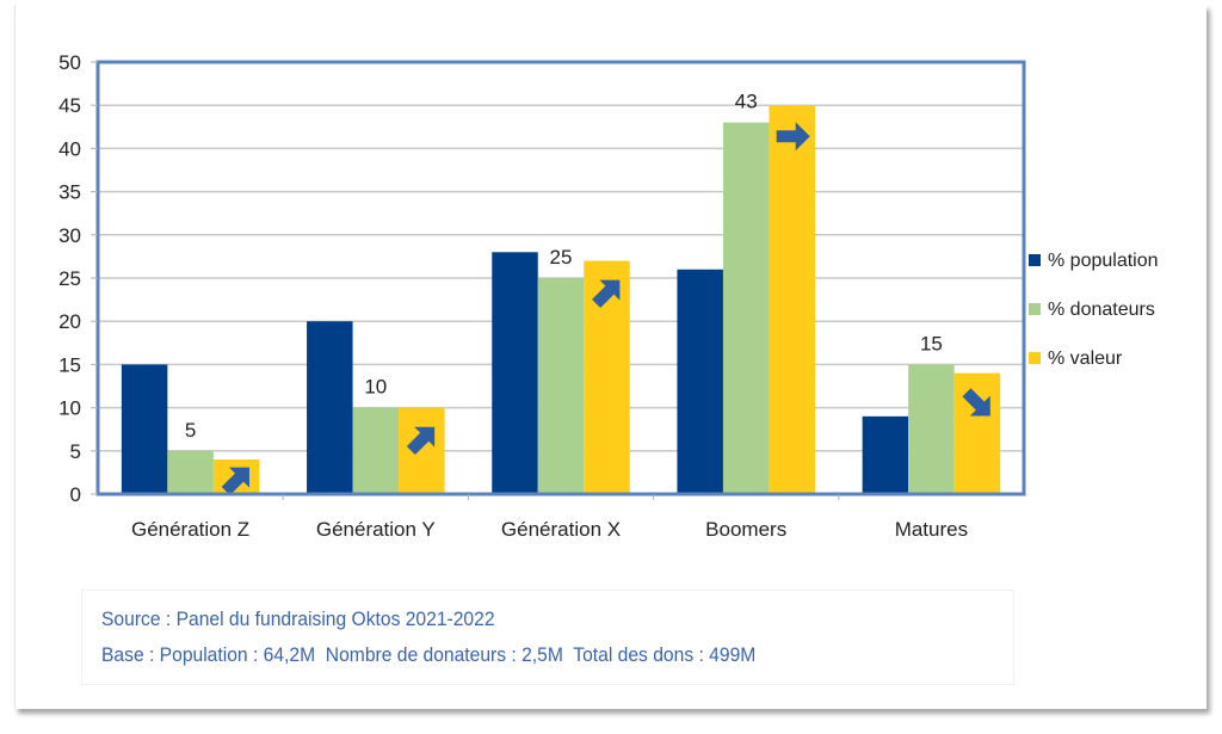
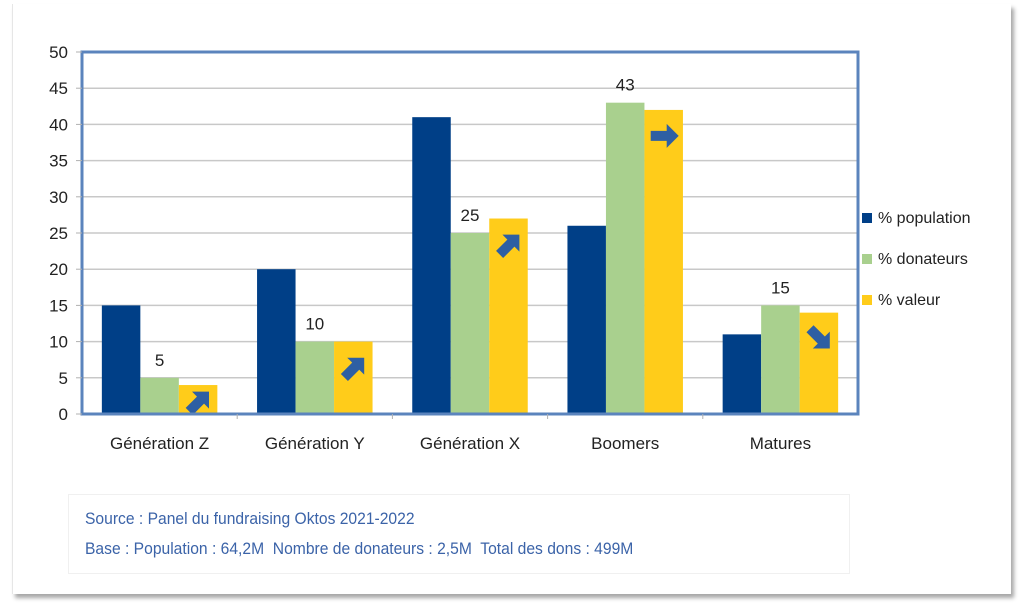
% population/Génération X: 28 -> 41
% valeur/Boomers: 45 -> 42
% population/Matures: 9 -> 11
